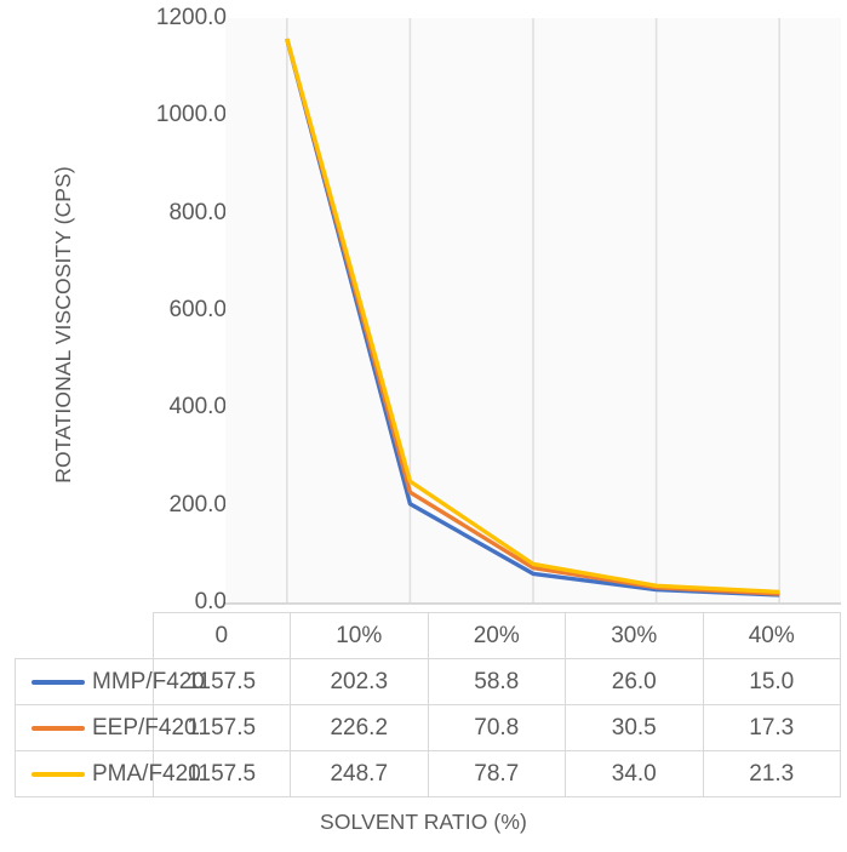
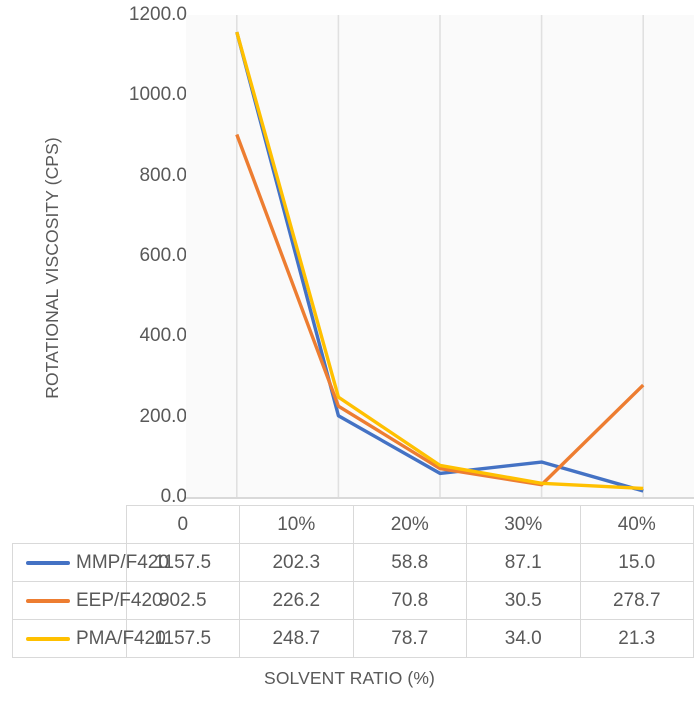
EEP/F420/0: 1157.5 -> 902.5
MMP/F420/30%: 26.0 -> 87.1
EEP/F420/40%: 17.3 -> 278.7
